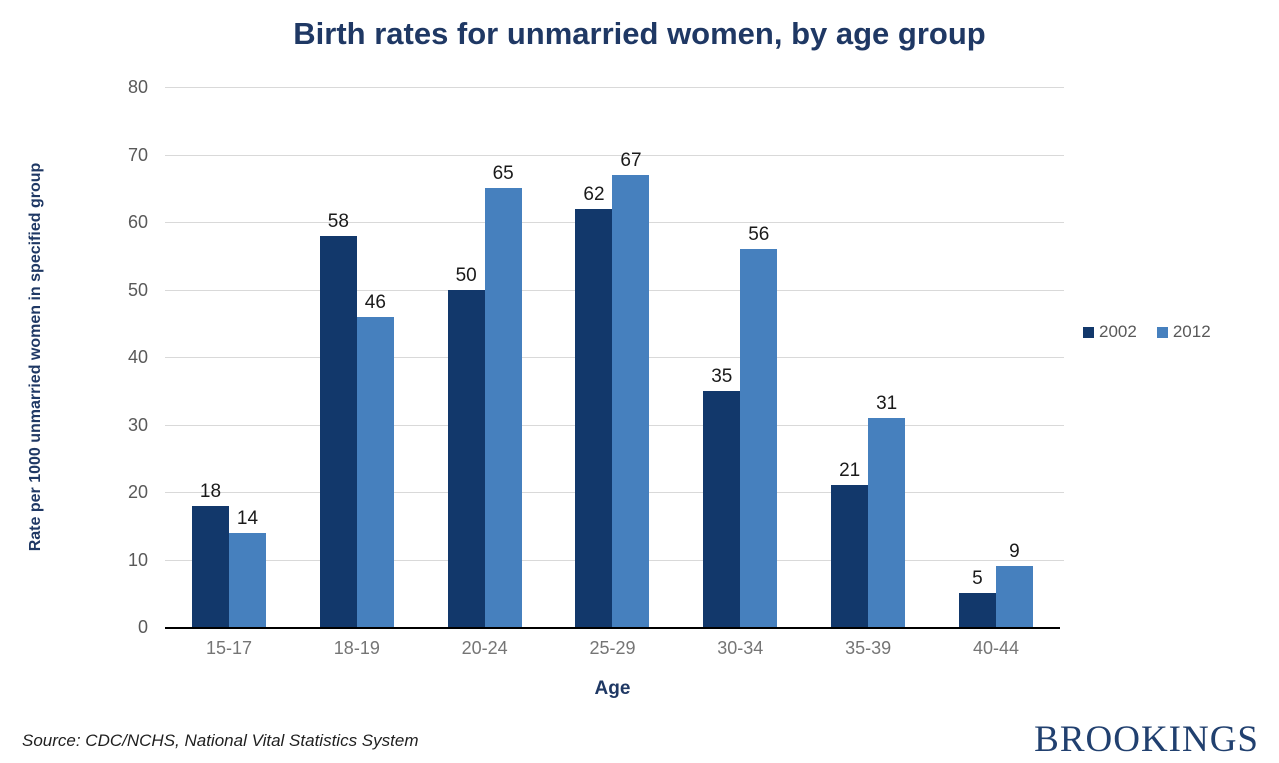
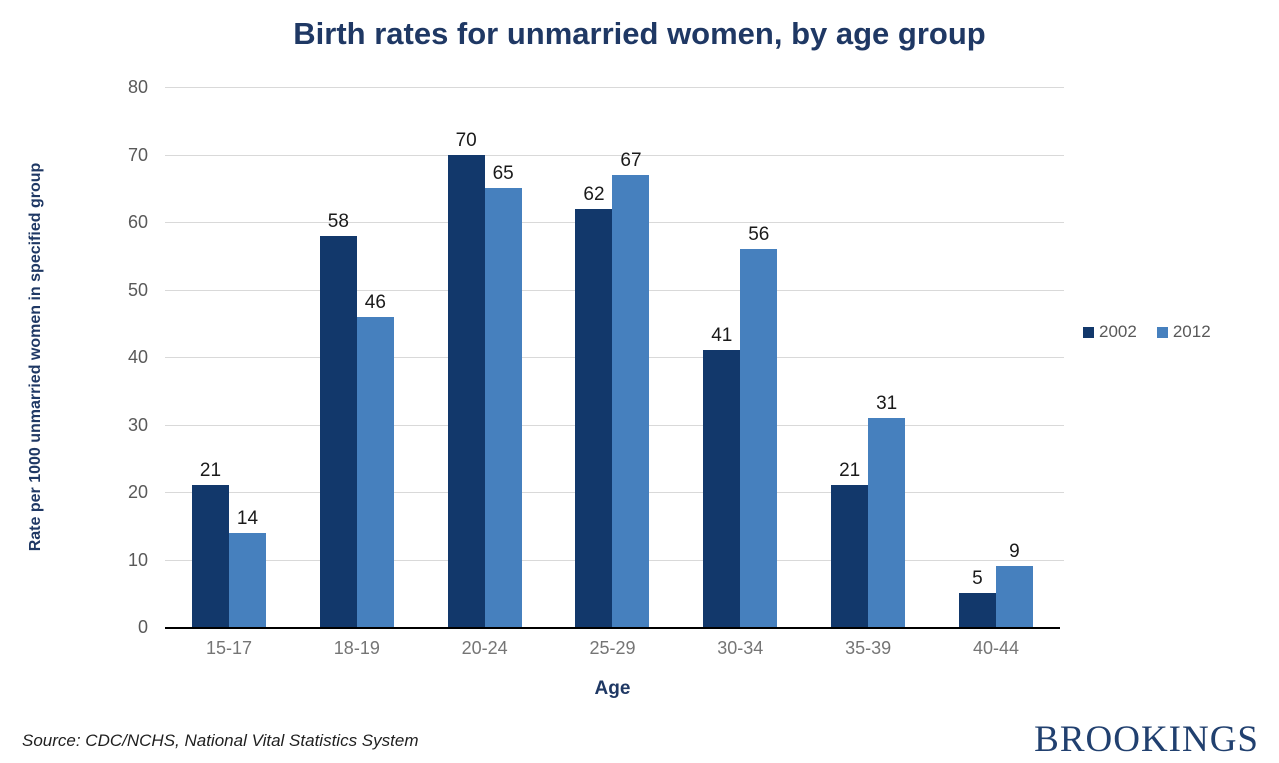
2002/15-17: 18 -> 21
2002/20-24: 50 -> 70
2002/30-34: 35 -> 41
